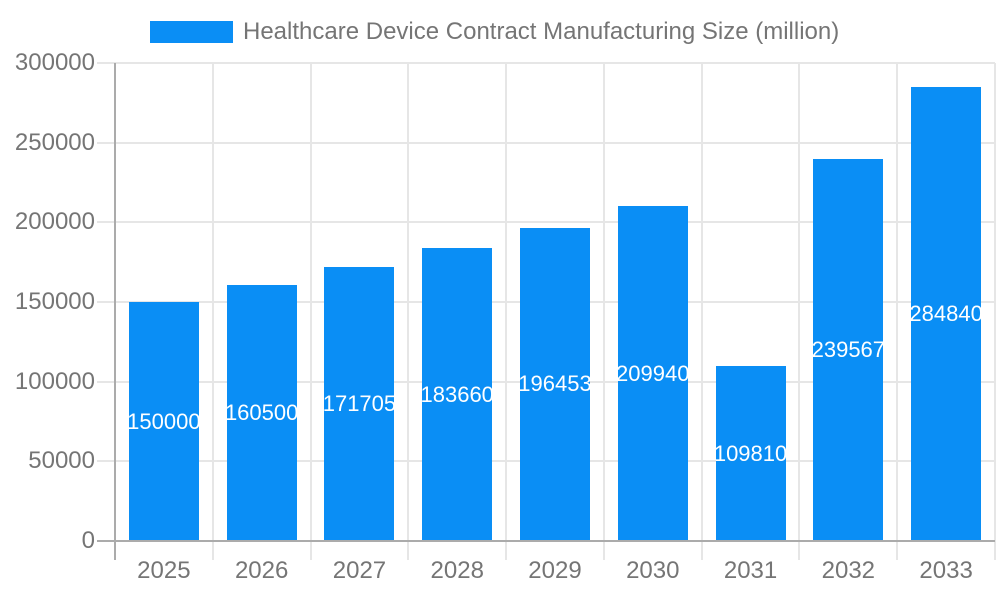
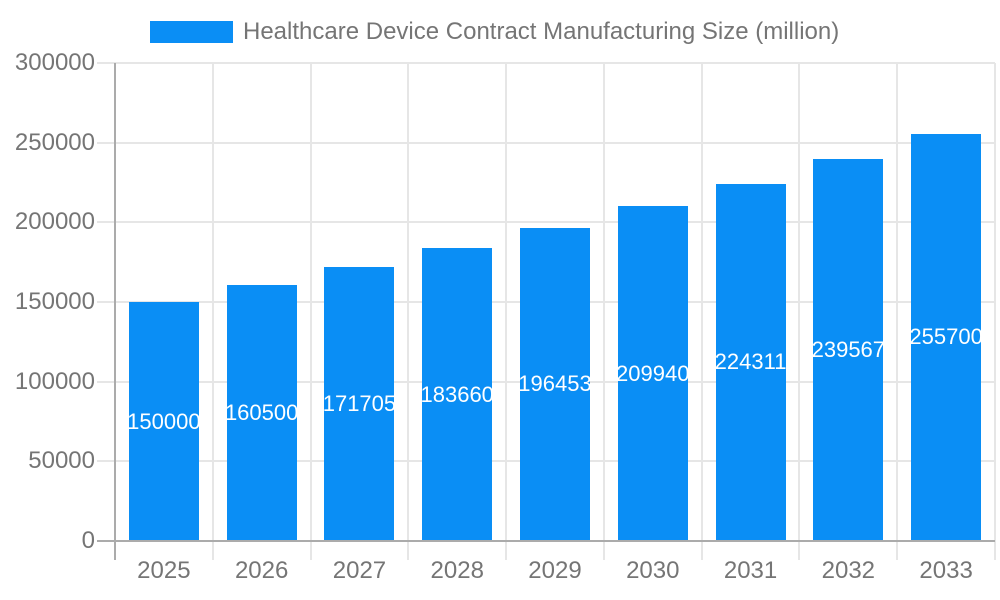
2031: 109810 -> 224311
2033: 284840 -> 255700
